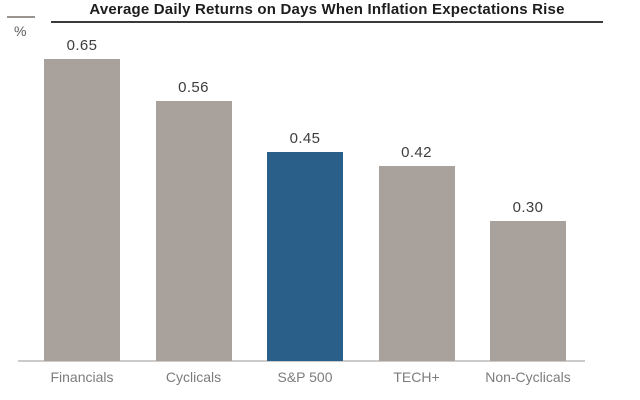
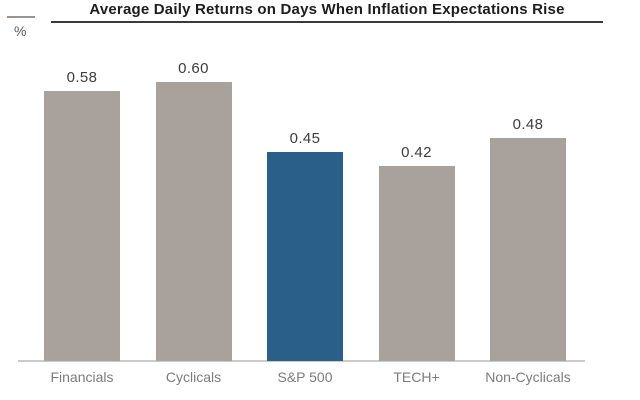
Financials: 0.65 -> 0.58
Cyclicals: 0.56 -> 0.60
Non-Cyclicals: 0.30 -> 0.48
